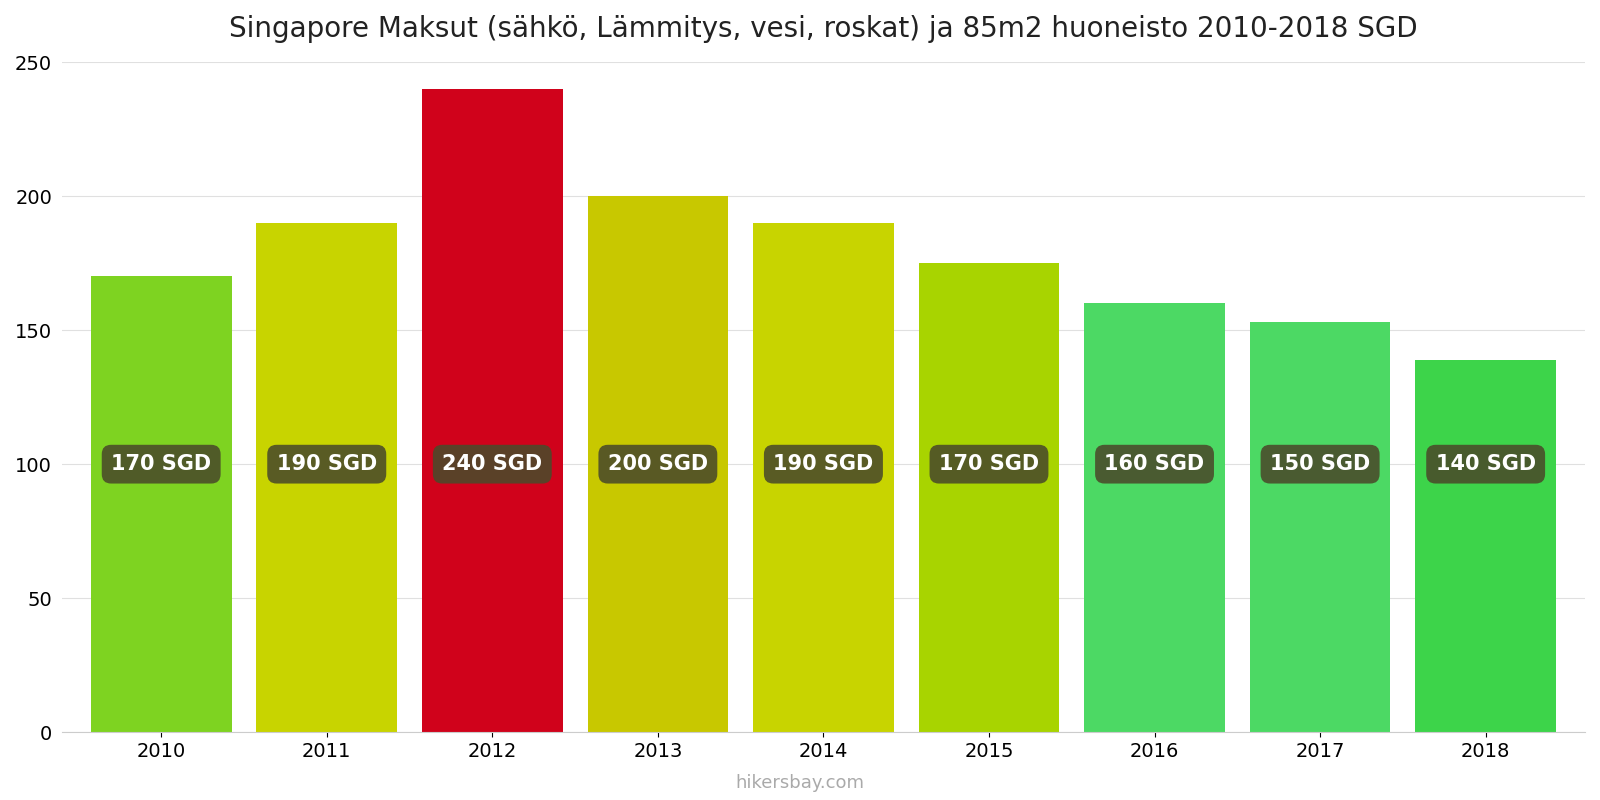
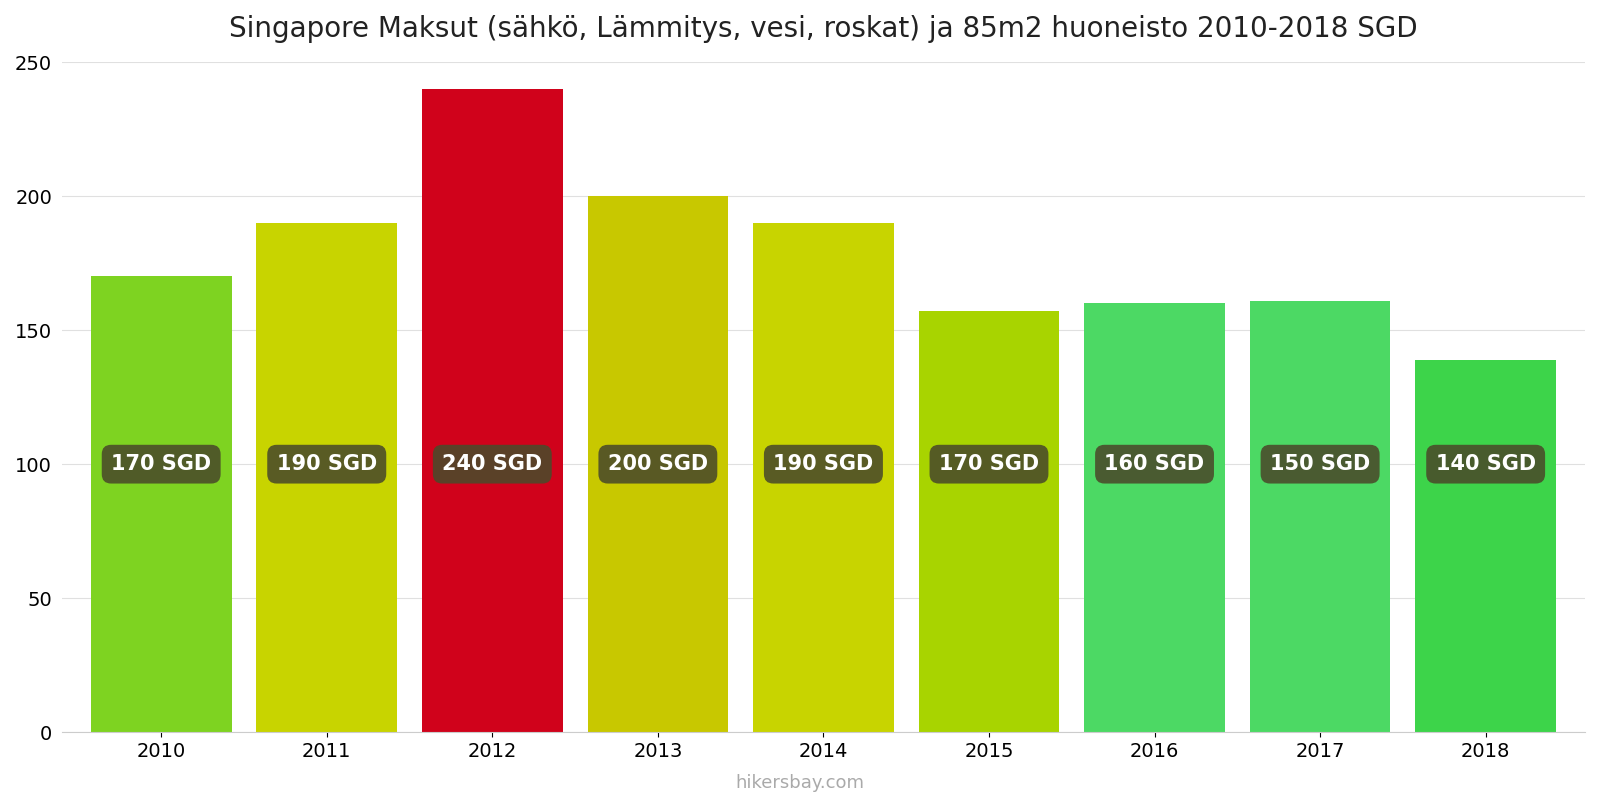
2015: 175 -> 157
2017: 153 -> 161
